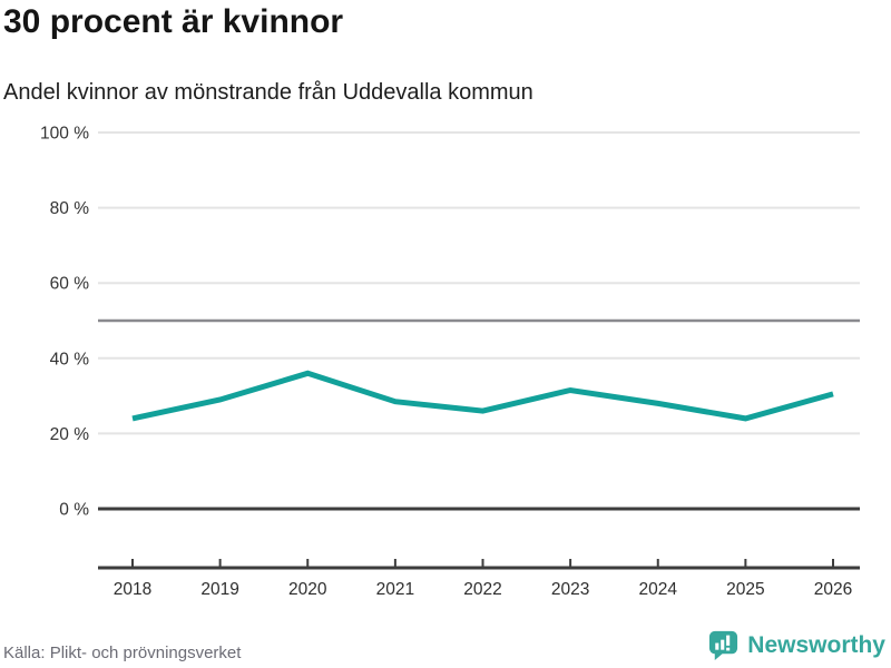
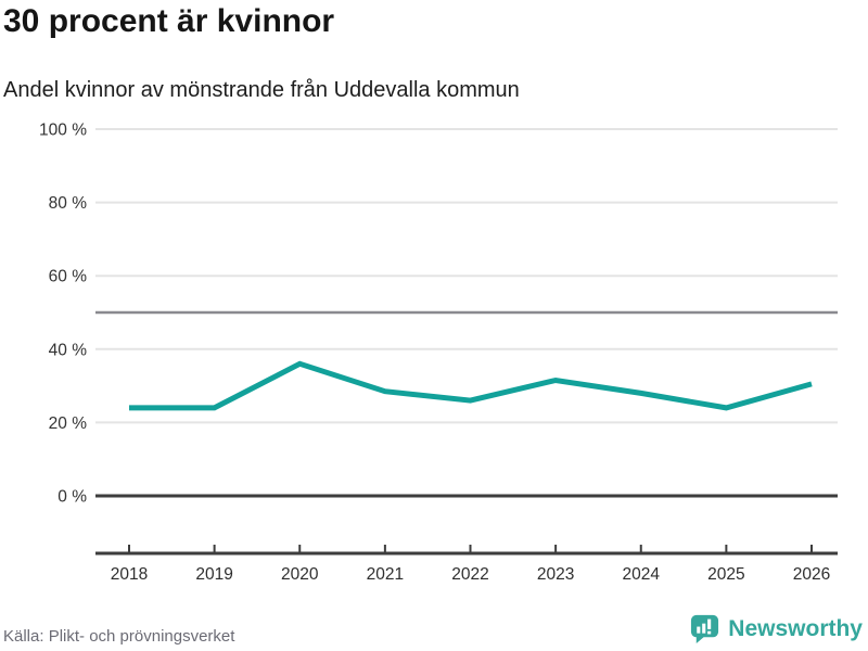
2019: 29% -> 24%
